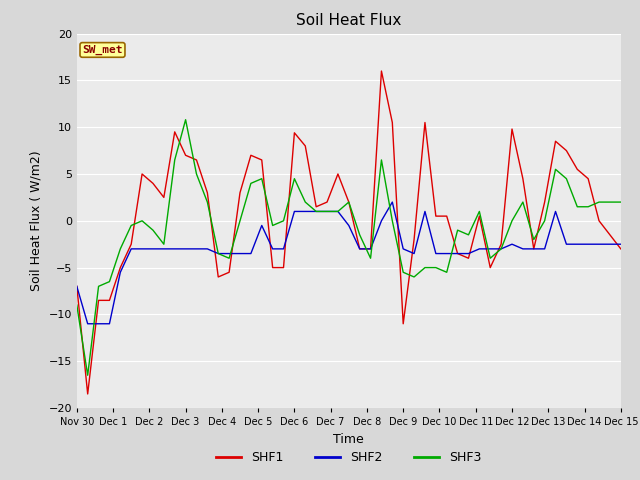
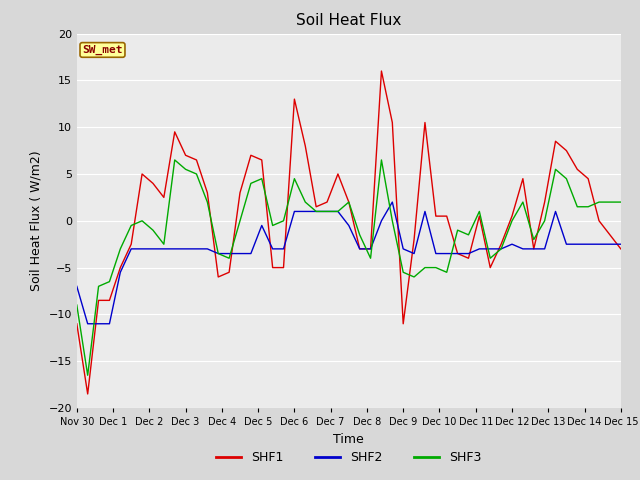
SHF1/Nov 30: -7.0 -> -11.0
SHF3/Dec 3: 10.8 -> 5.5
SHF1/Dec 6: 9.4 -> 13.0
SHF1/Dec 12: 9.8 -> 0.5
